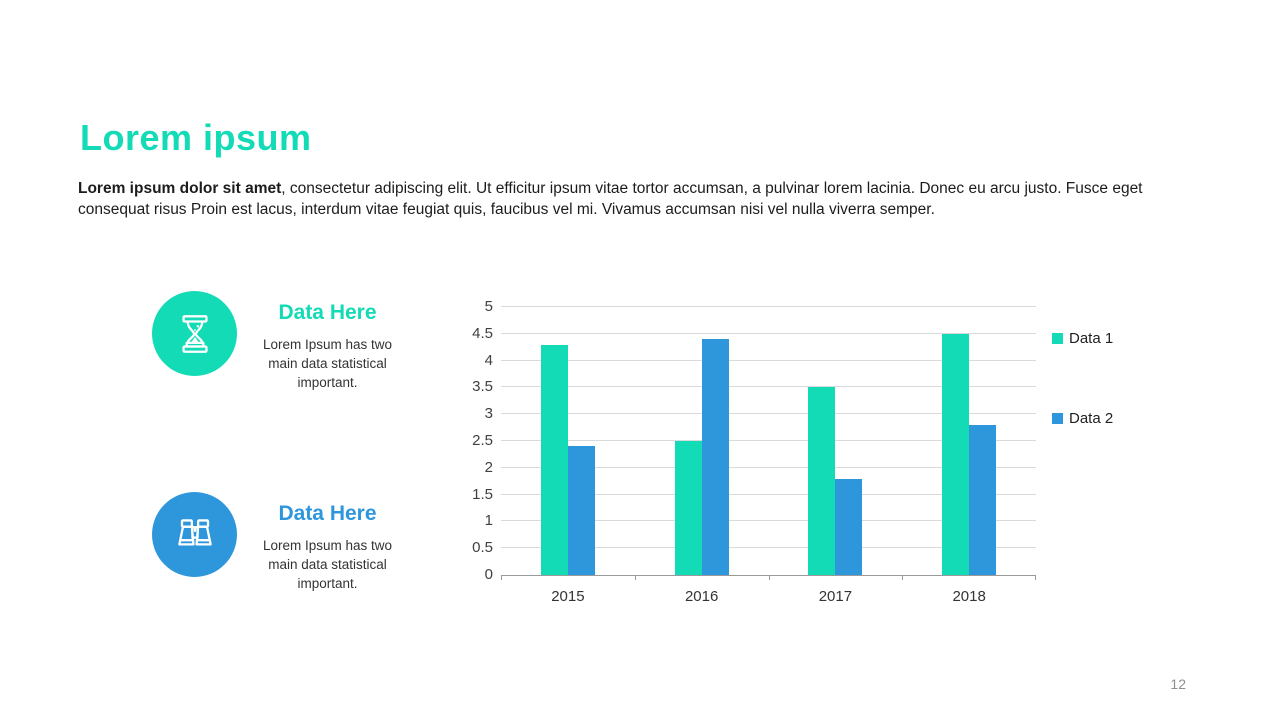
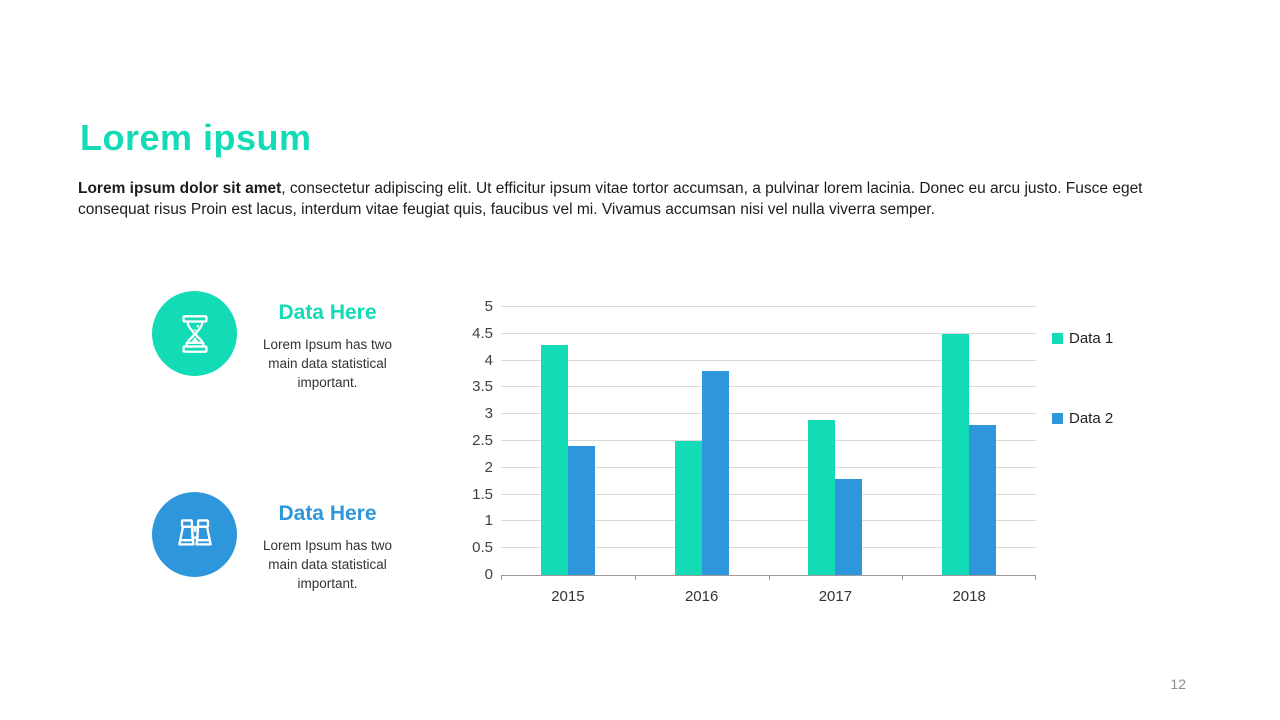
Data 2/2016: 4.4 -> 3.8
Data 1/2017: 3.5 -> 2.9
